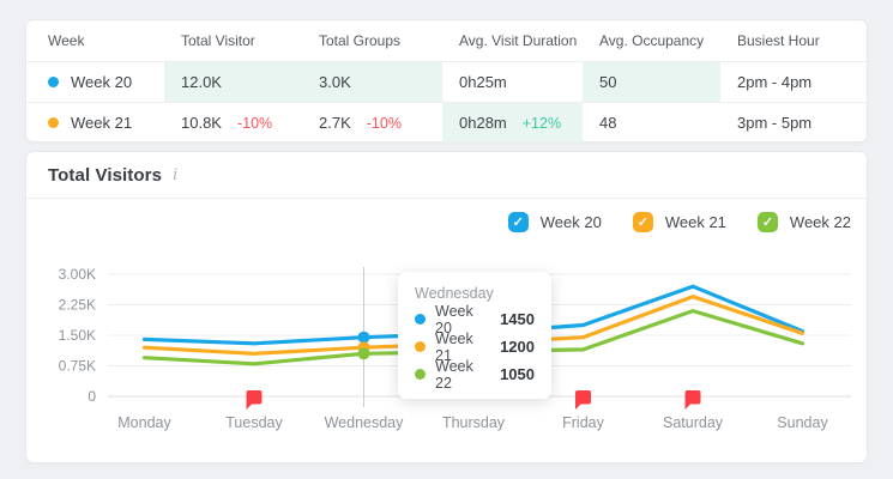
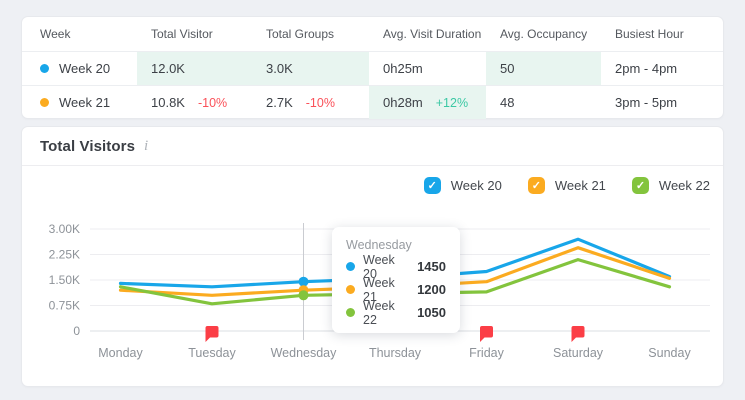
Week 22/Monday: 1.0K -> 1.3K
